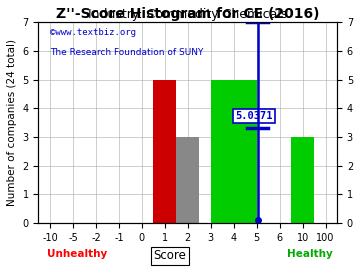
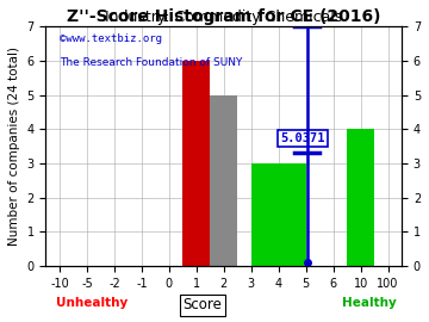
1: 5 -> 6
2: 3 -> 5
4: 5 -> 3
10: 3 -> 4
